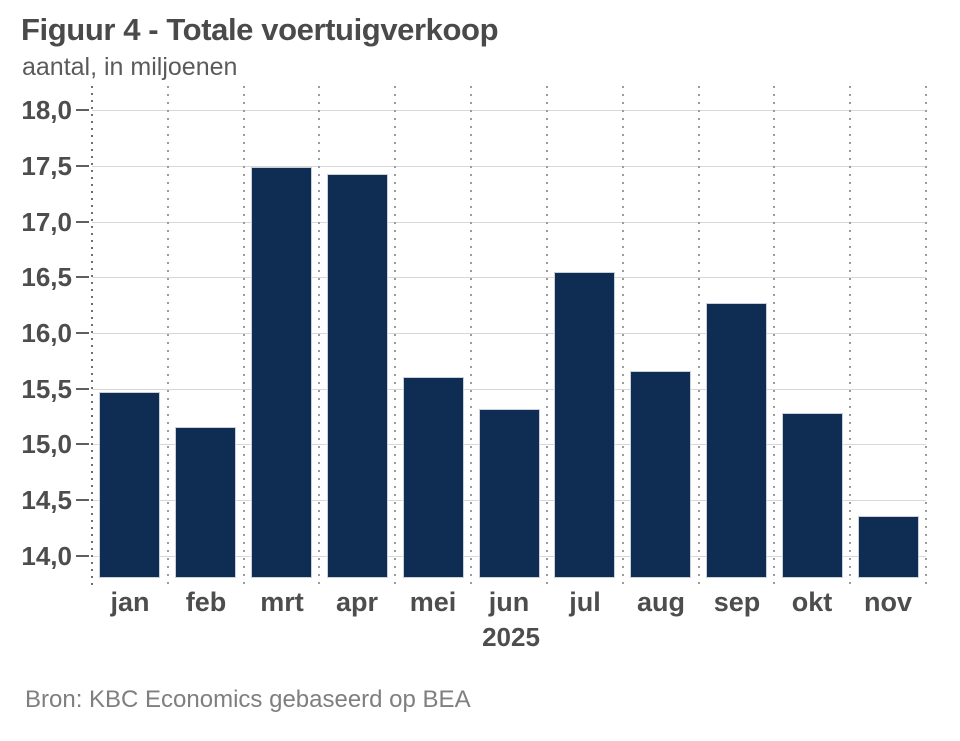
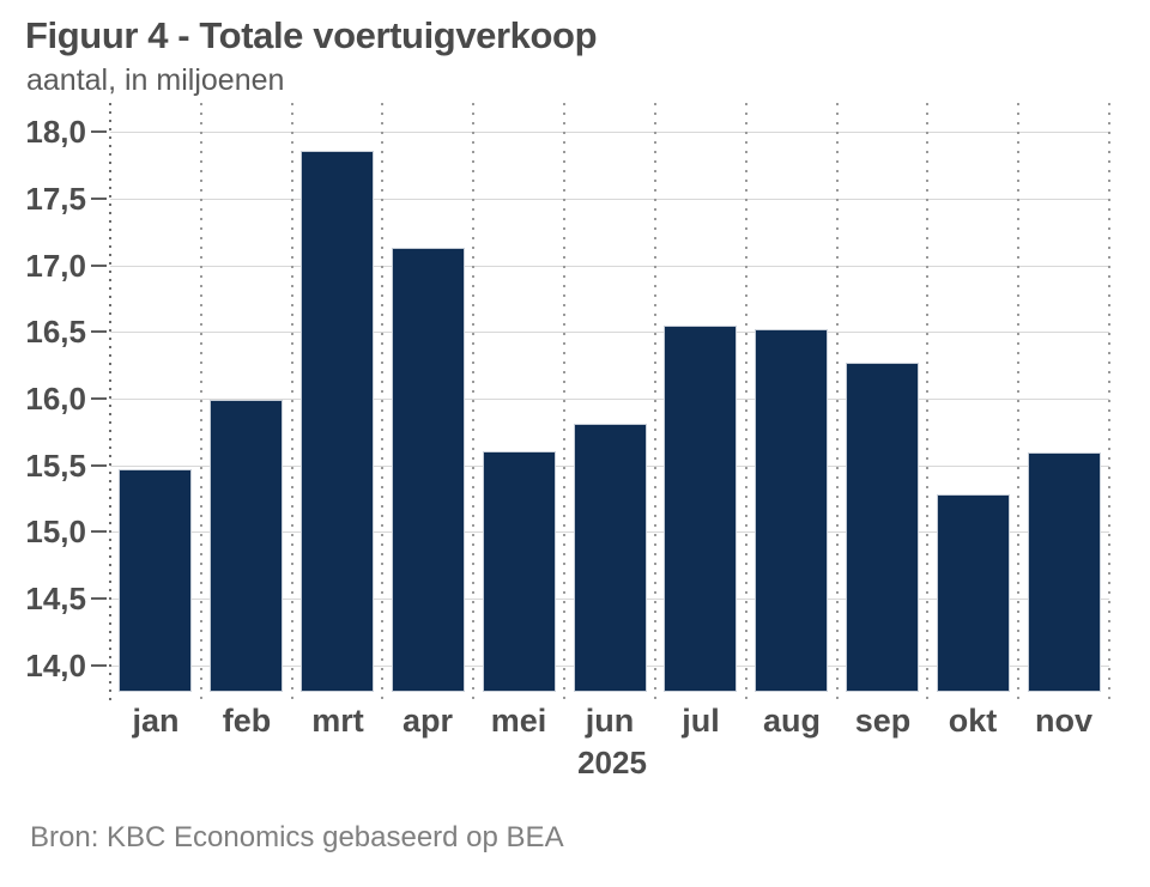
feb: 15,16 -> 15,99
mrt: 17,49 -> 17,86
apr: 17,43 -> 17,13
jun: 15,32 -> 15,81
aug: 15,66 -> 16,52
nov: 14,36 -> 15,60
